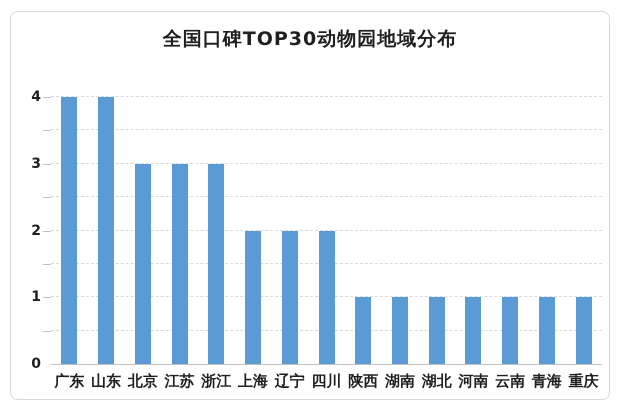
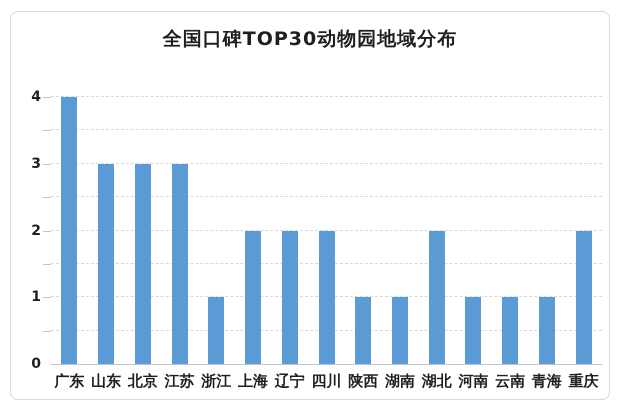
山东: 4 -> 3
浙江: 3 -> 1
湖北: 1 -> 2
重庆: 1 -> 2
